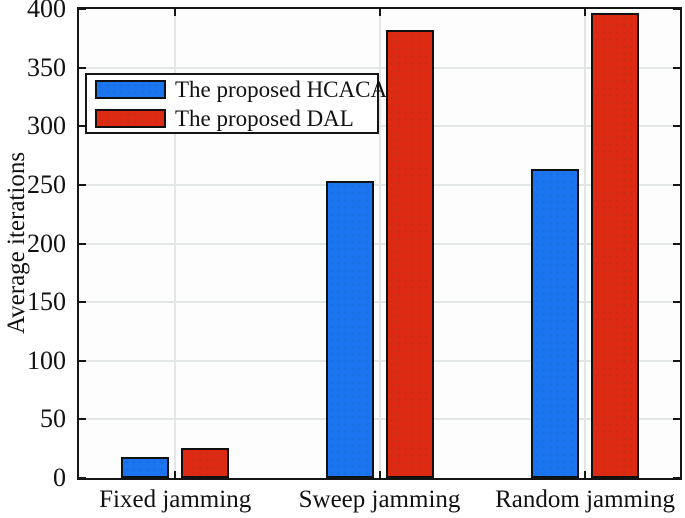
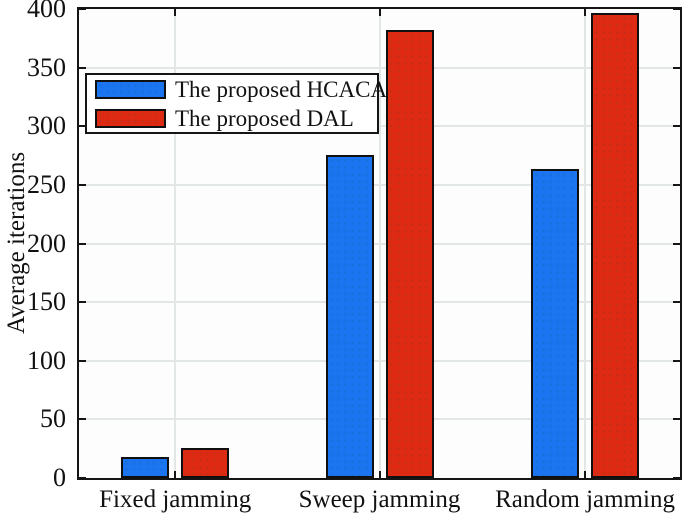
The proposed HCACA/Sweep jamming: 252 -> 274
